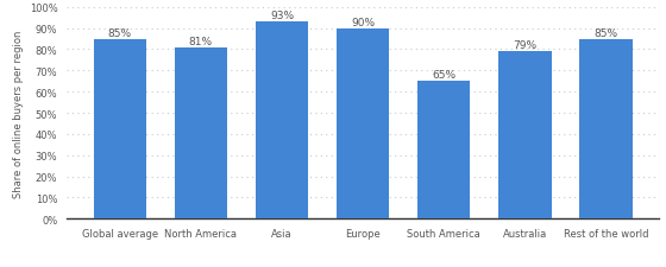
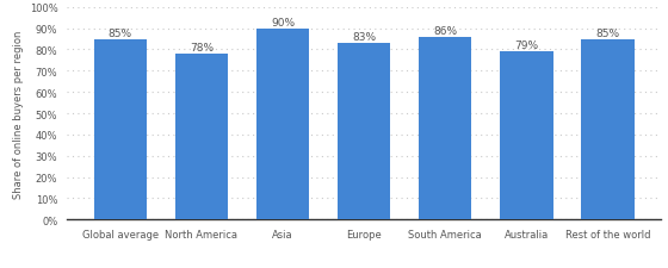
North America: 81% -> 78%
Asia: 93% -> 90%
Europe: 90% -> 83%
South America: 65% -> 86%
